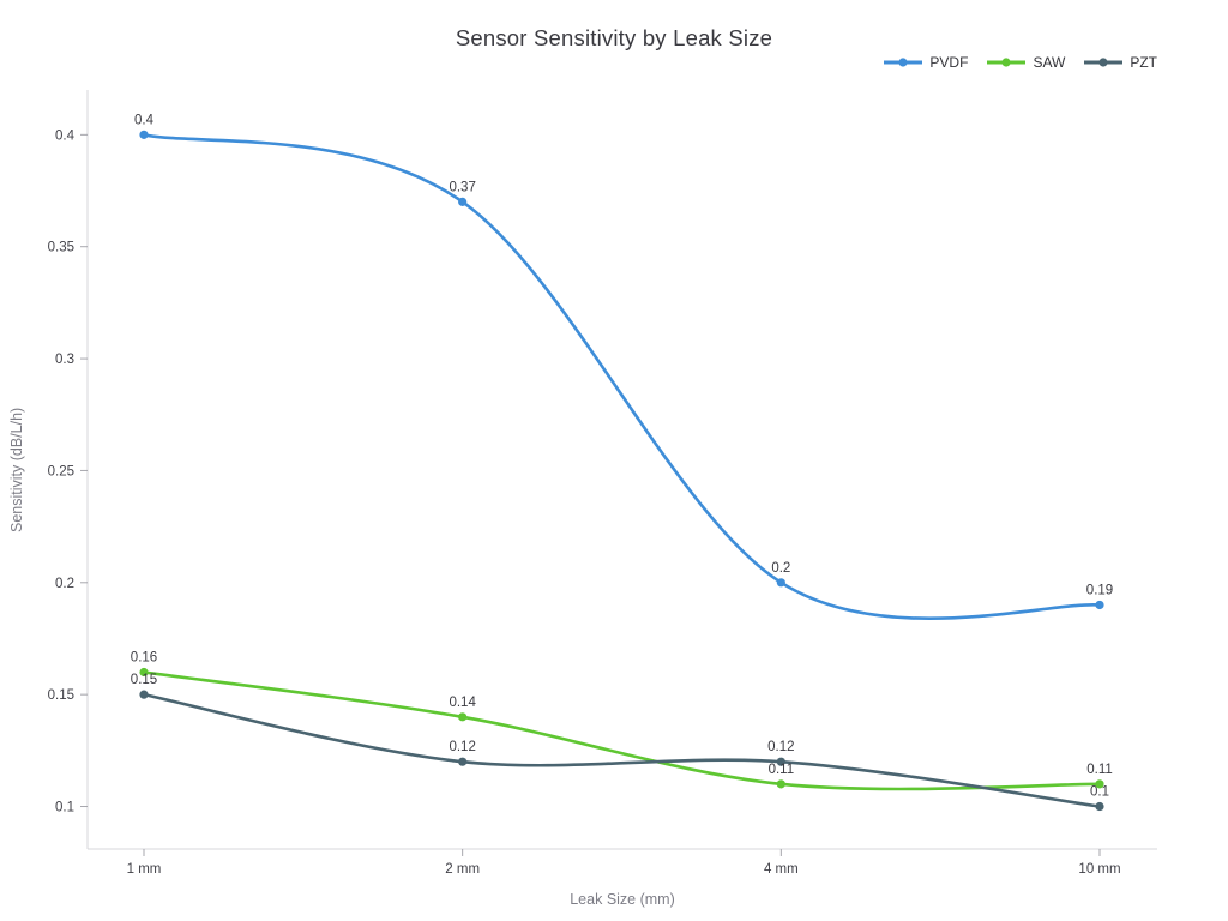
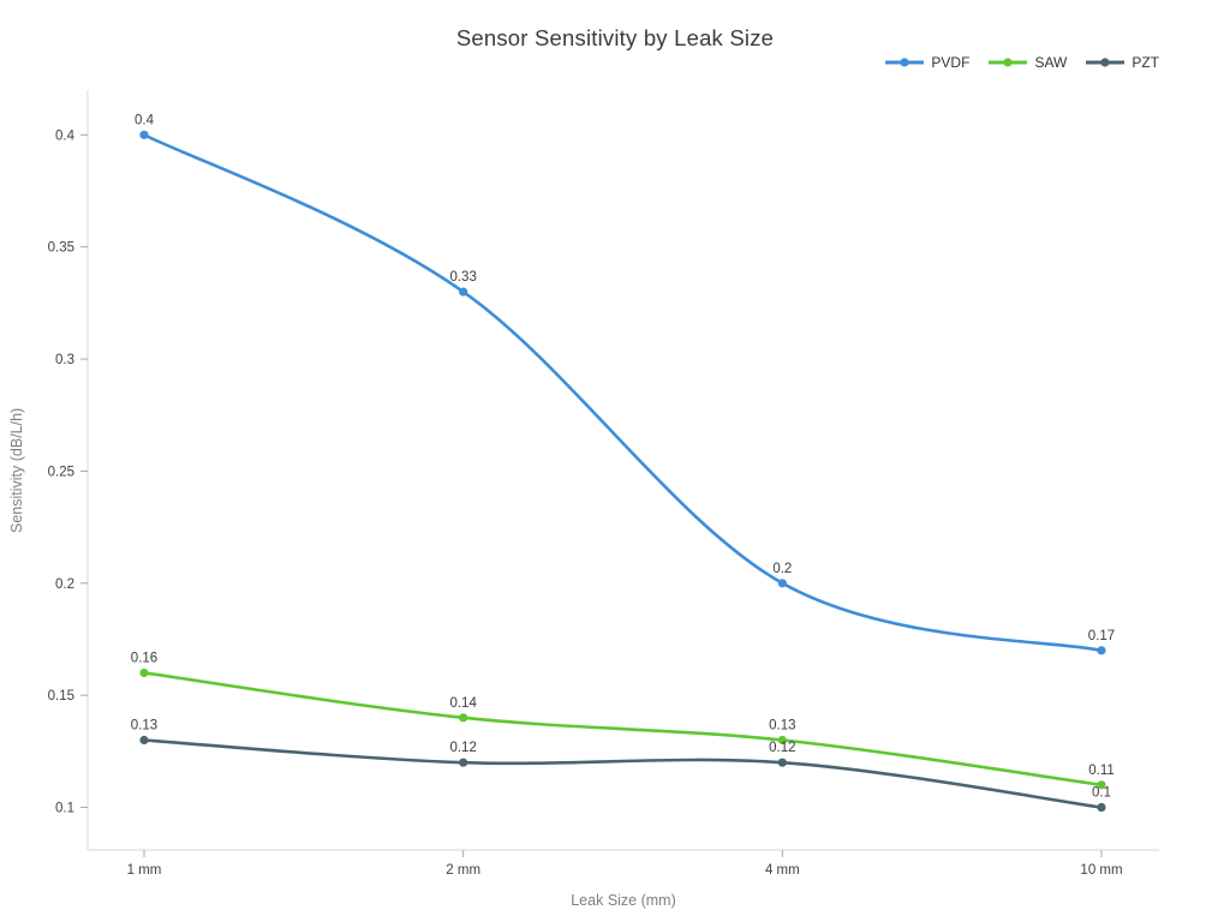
PZT/1 mm: 0.15 -> 0.13
PVDF/2 mm: 0.37 -> 0.33
SAW/4 mm: 0.11 -> 0.13
PVDF/10 mm: 0.19 -> 0.17
